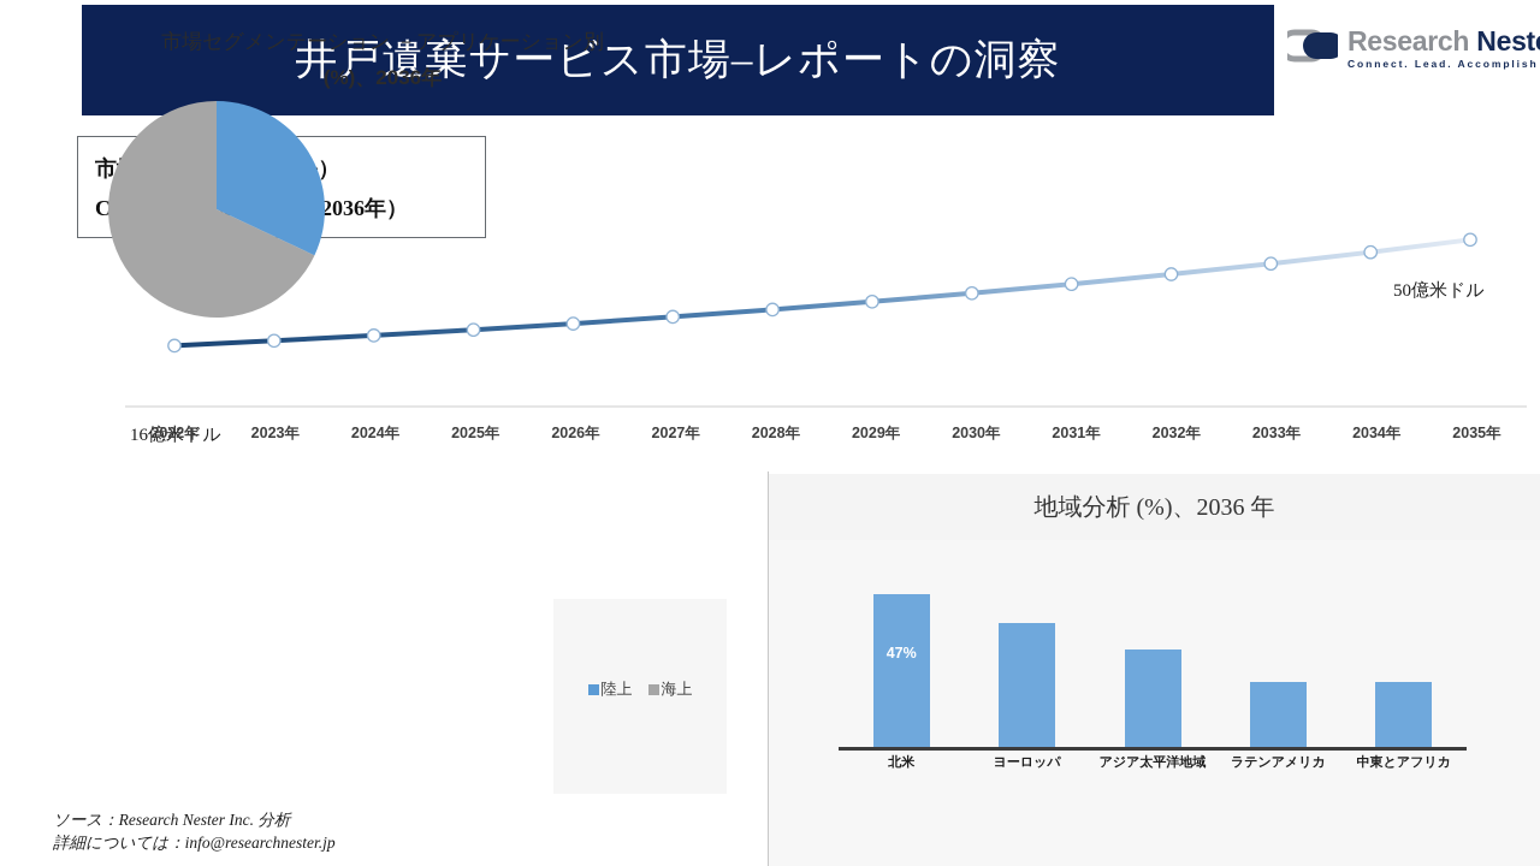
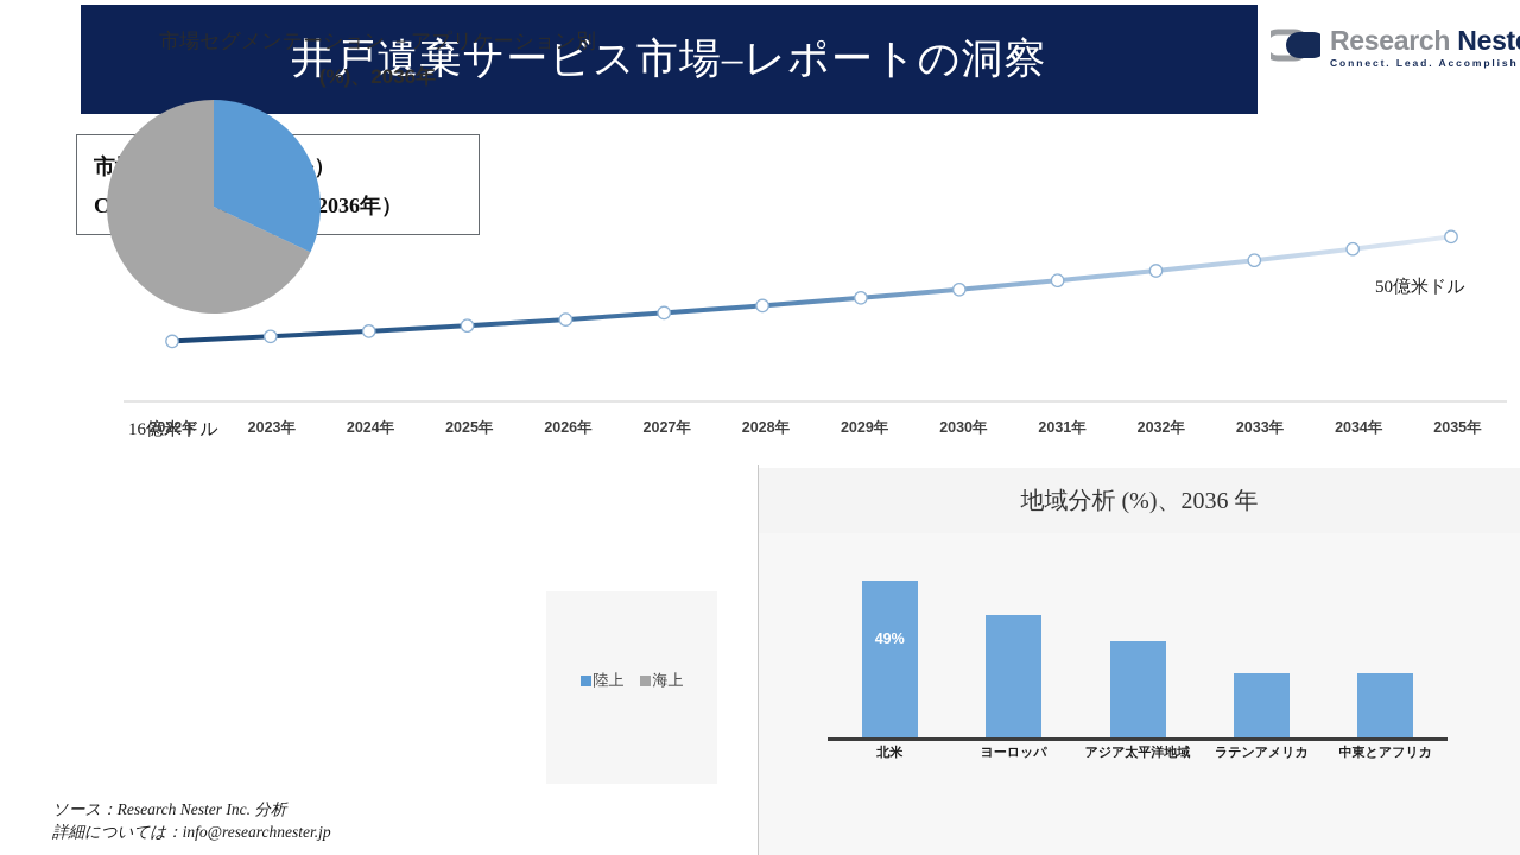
地域分析 (%)、2036 年/北米: 47% -> 49%
